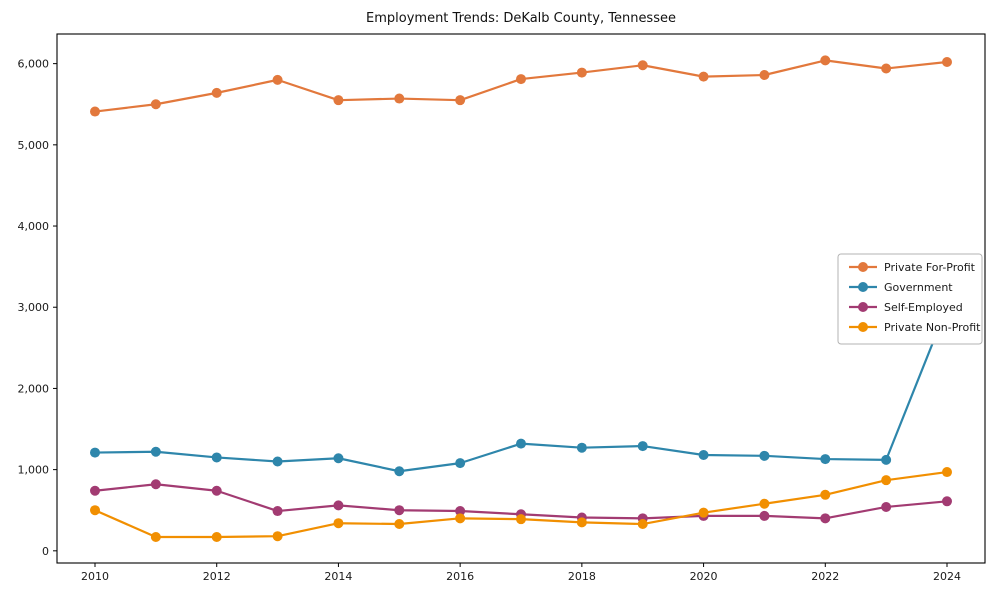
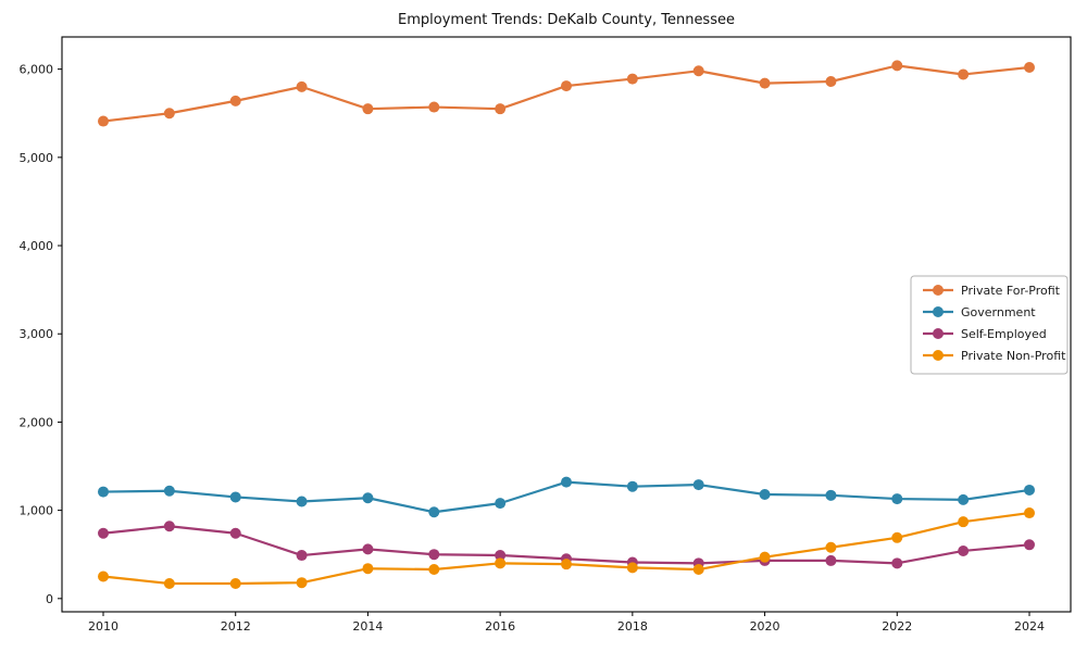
Private Non-Profit/2010: 500 -> 200
Government/2024: 3000 -> 1200
